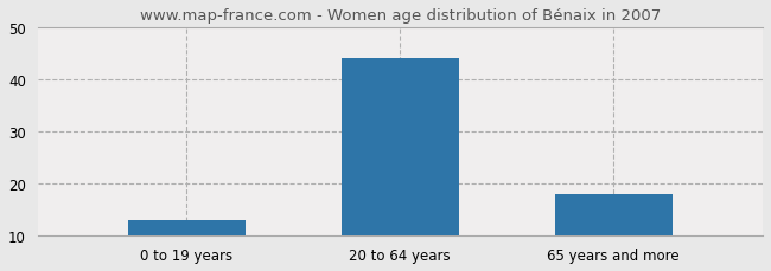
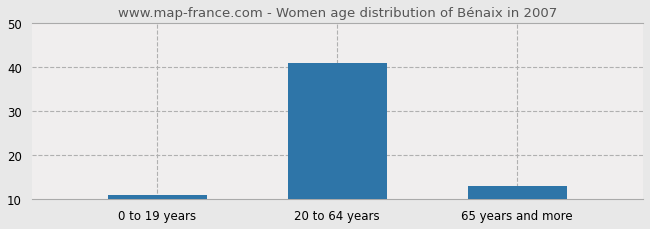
0 to 19 years: 13 -> 11
20 to 64 years: 44 -> 41
65 years and more: 18 -> 13
